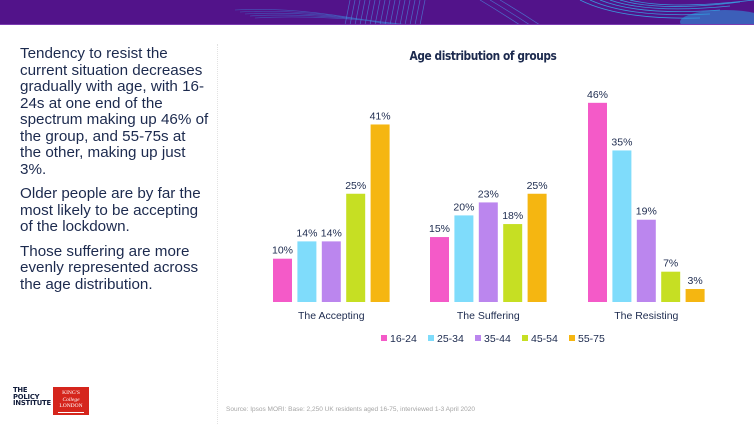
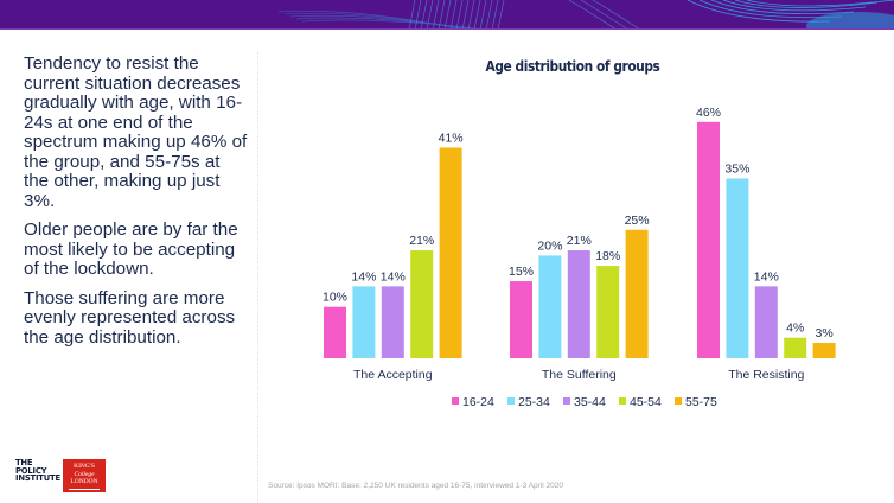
45-54/The Accepting: 25% -> 21%
35-44/The Suffering: 23% -> 21%
35-44/The Resisting: 19% -> 14%
45-54/The Resisting: 7% -> 4%
